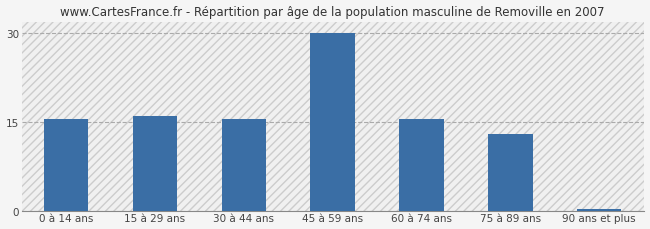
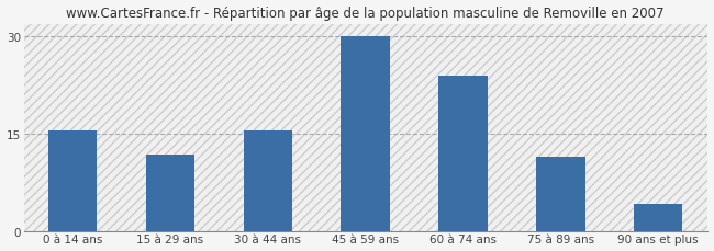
15 à 29 ans: 16.0 -> 11.8
60 à 74 ans: 15.5 -> 24.0
75 à 89 ans: 13.0 -> 11.4
90 ans et plus: 0.3 -> 4.2
